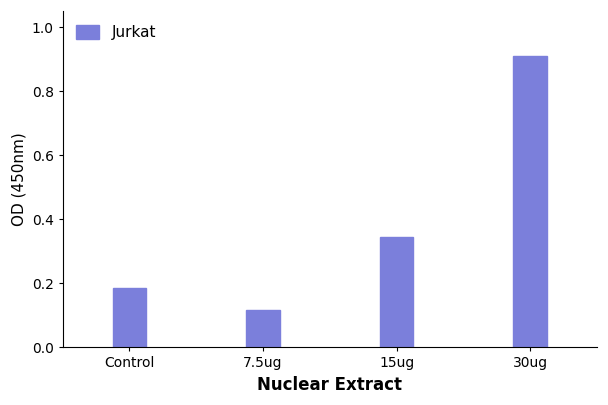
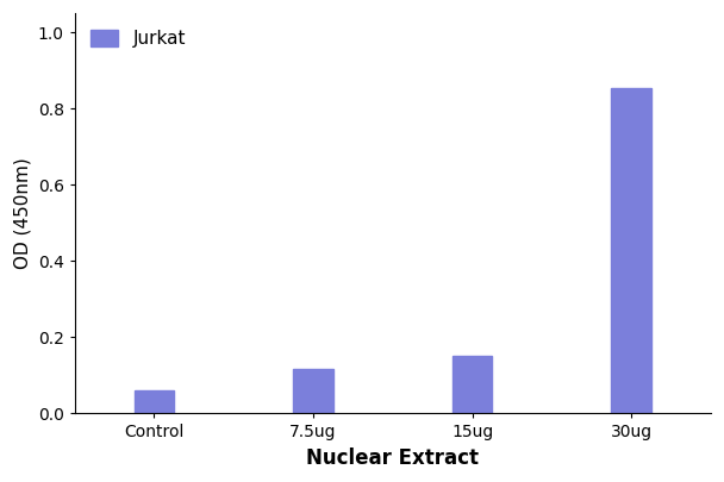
Control: 0.185 -> 0.060
15ug: 0.345 -> 0.150
30ug: 0.910 -> 0.855
